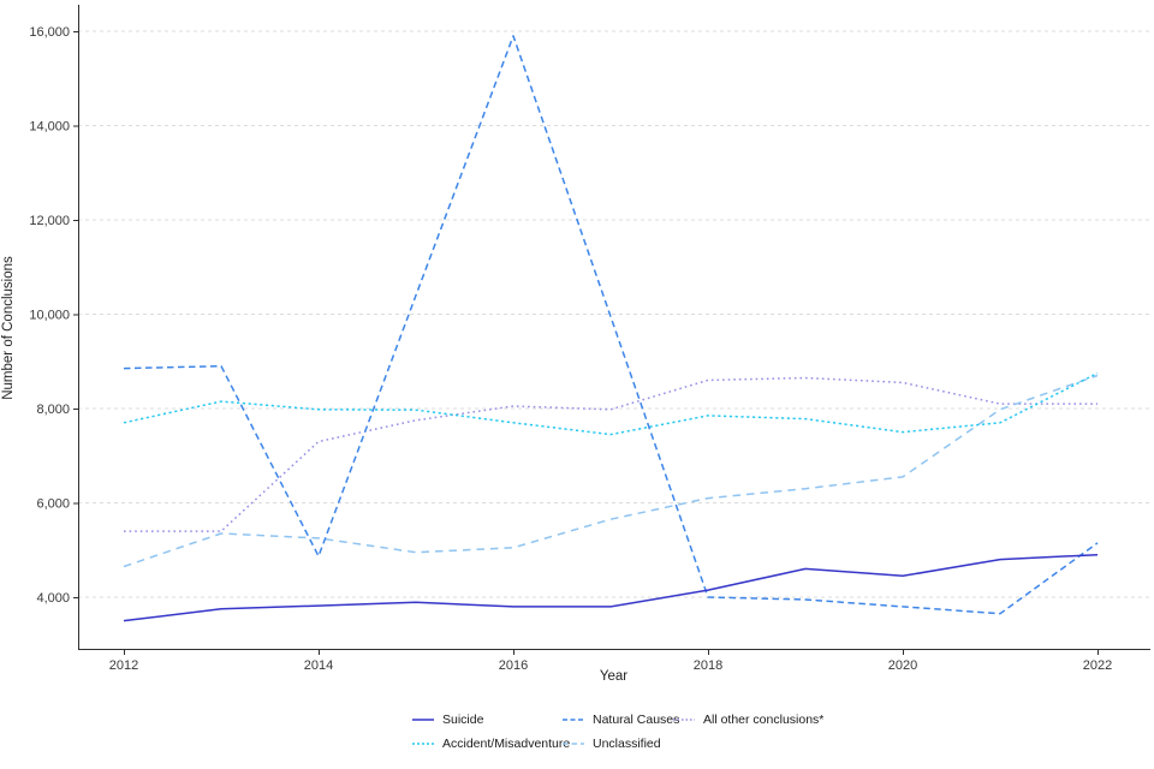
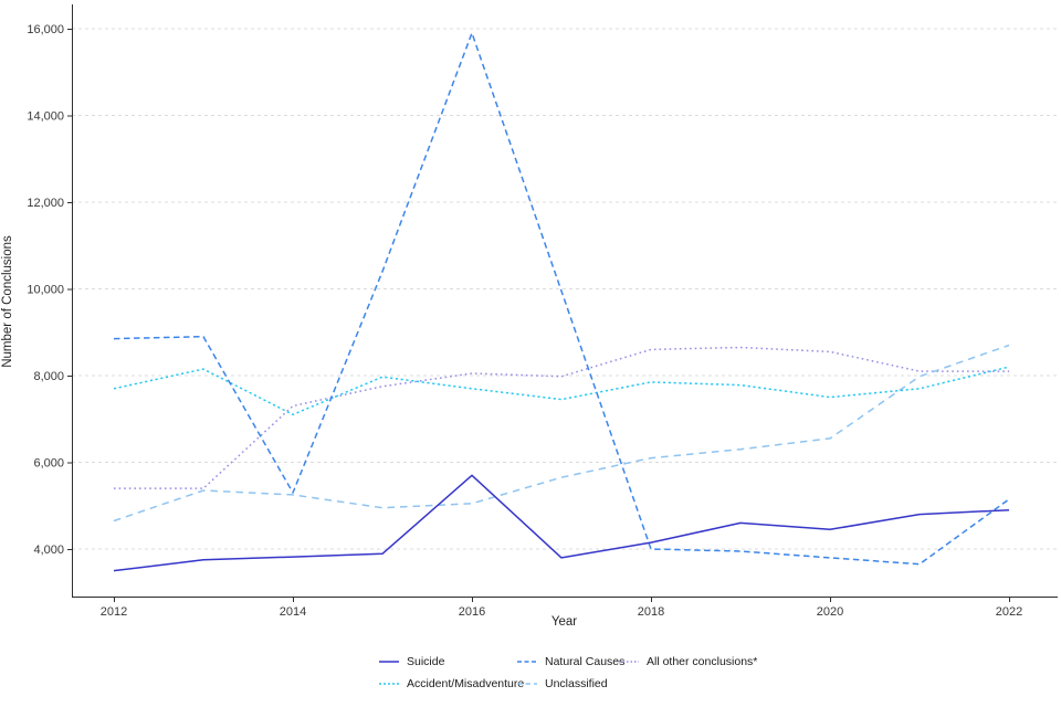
Natural Causes/2014: 4900 -> 5300
Accident/Misadventure/2014: 8000 -> 7100
Suicide/2016: 3800 -> 5700
Accident/Misadventure/2022: 8800 -> 8200
